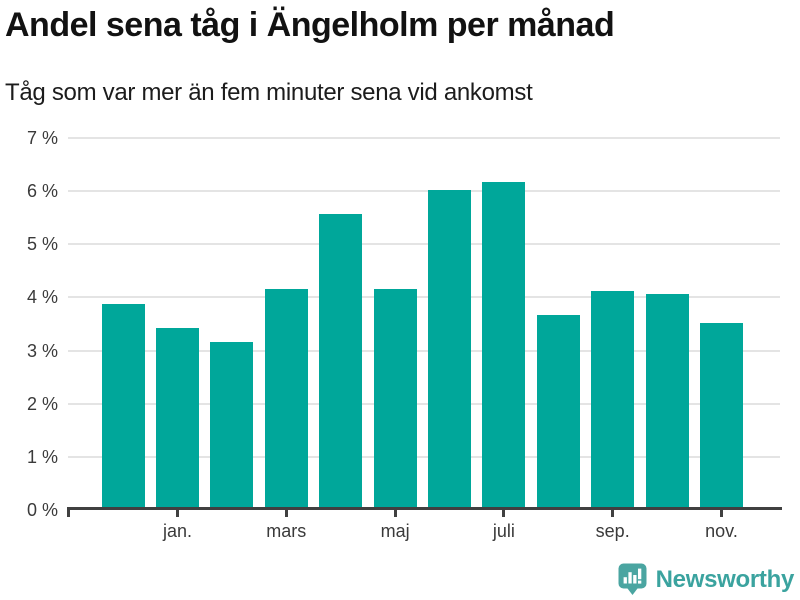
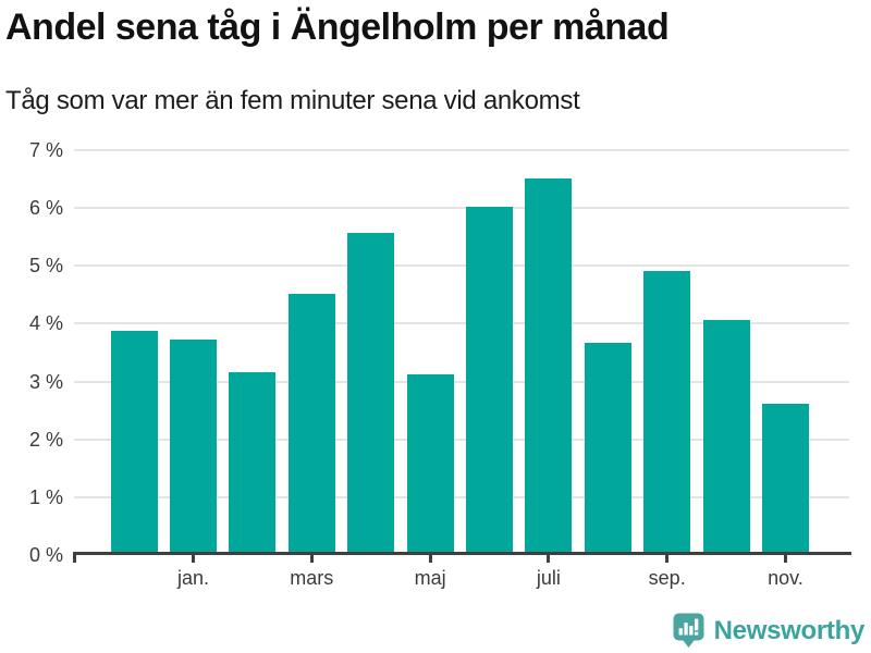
jan.: 3.4% -> 3.7%
mars: 4.2% -> 4.5%
maj: 4.2% -> 3.1%
juli: 6.2% -> 6.5%
sep.: 4.1% -> 4.9%
nov.: 3.5% -> 2.6%
